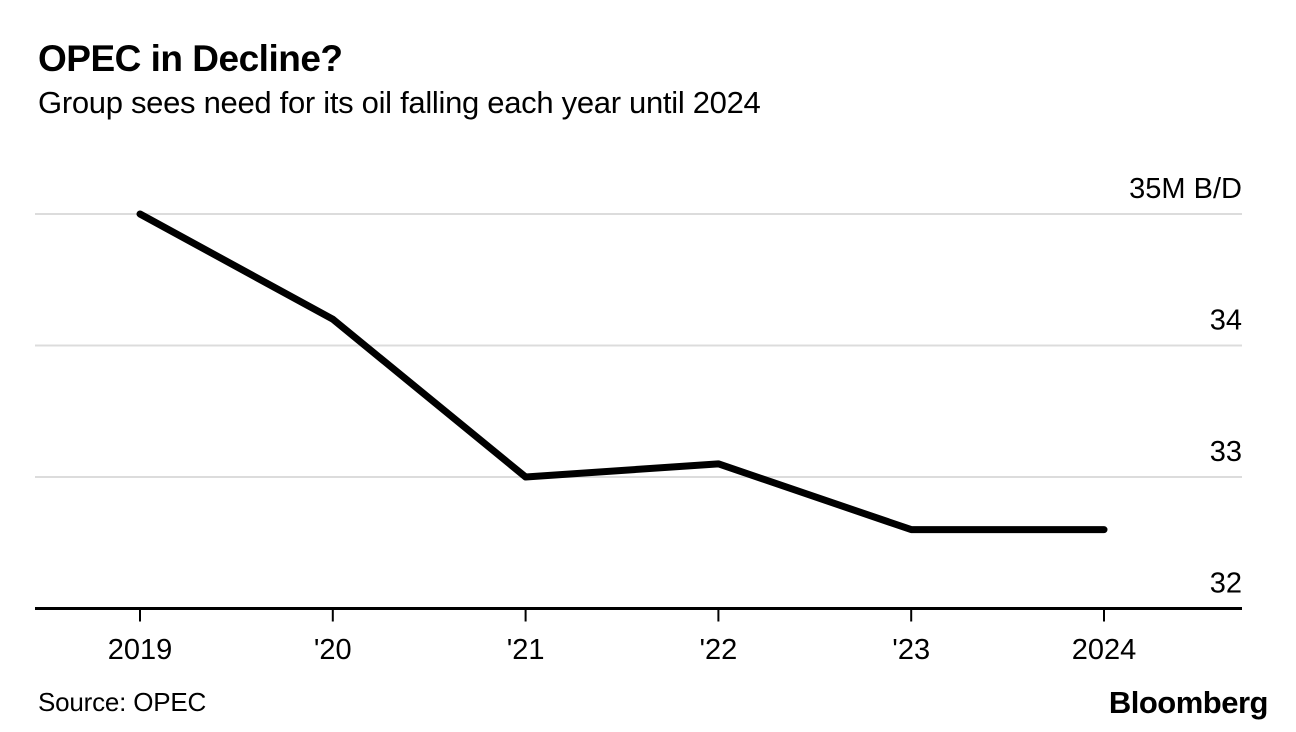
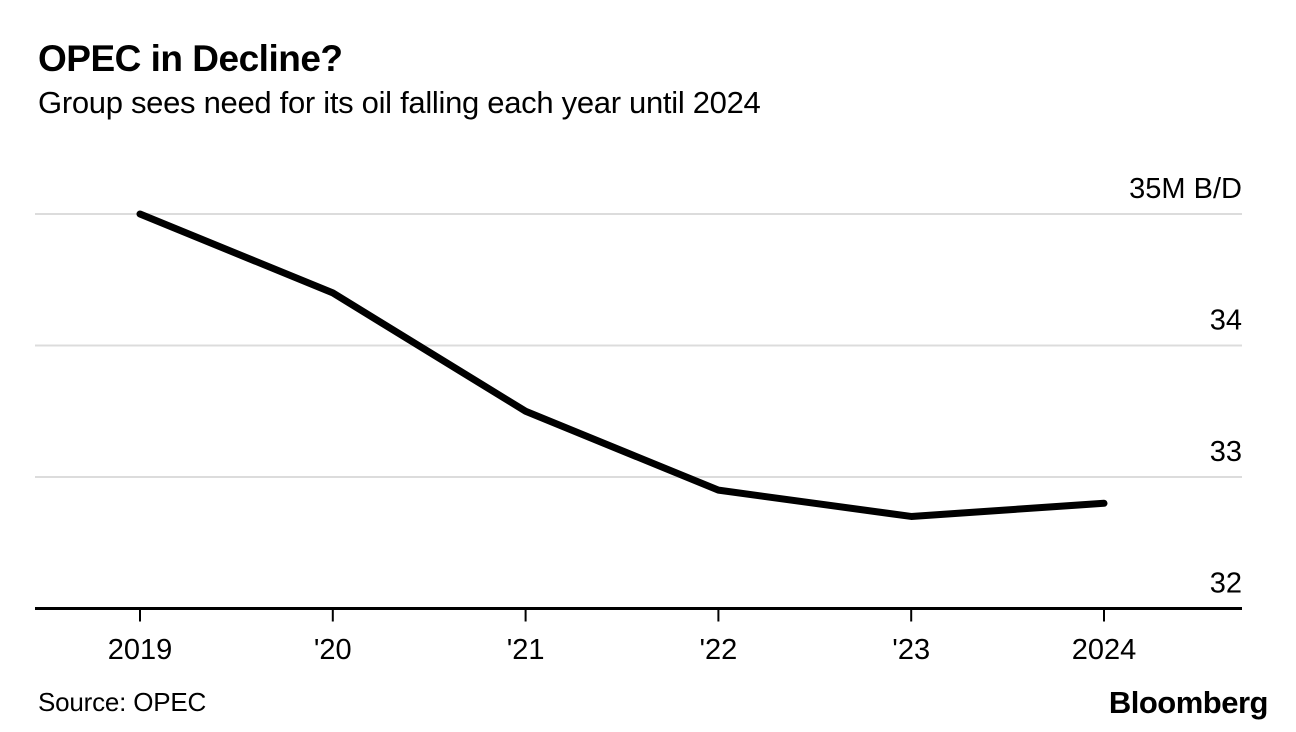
'20: 34.2 -> 34.4
'21: 33.0 -> 33.5
'22: 33.1 -> 32.9
'23: 32.6 -> 32.7
2024: 32.6 -> 32.8
